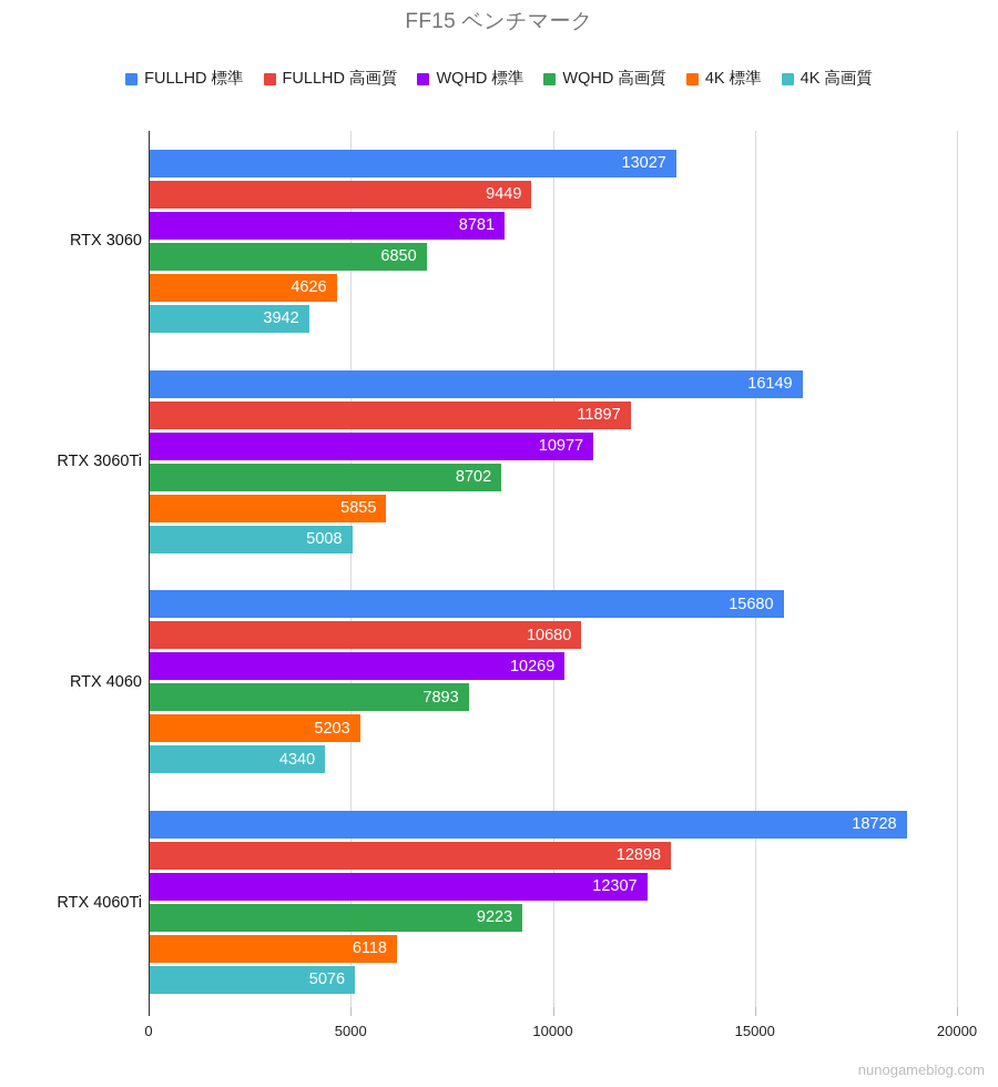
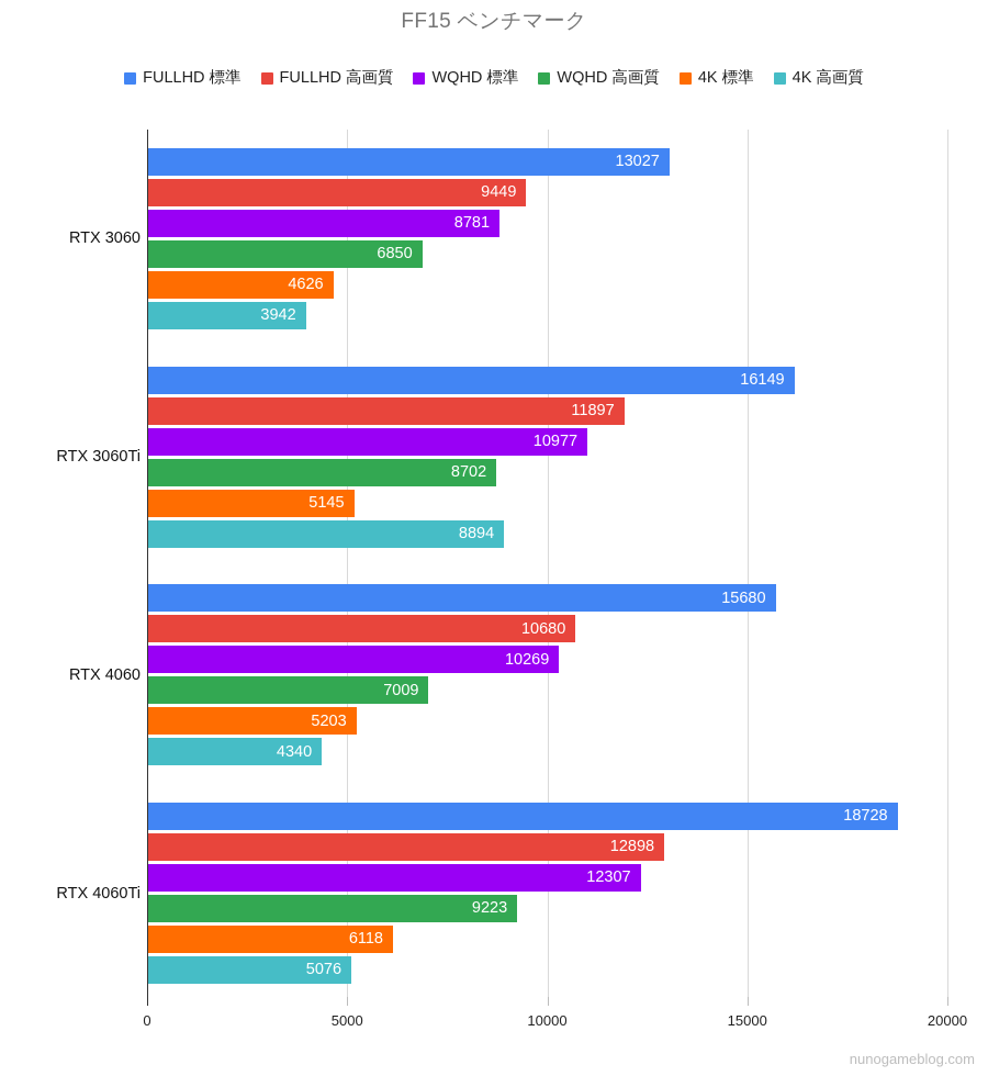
4K 標準/RTX 3060Ti: 5855 -> 5145
4K 高画質/RTX 3060Ti: 5008 -> 8894
WQHD 高画質/RTX 4060: 7893 -> 7009
